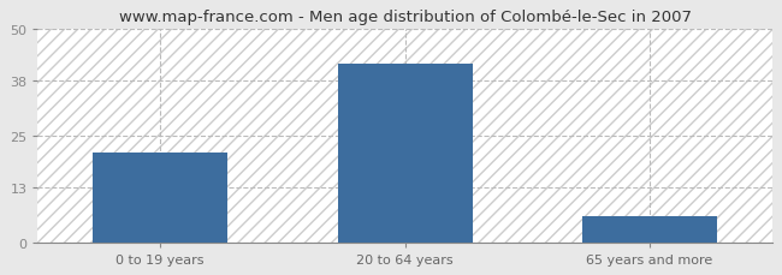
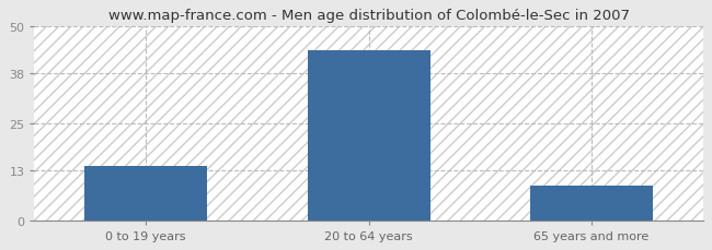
0 to 19 years: 21 -> 14
20 to 64 years: 42 -> 44
65 years and more: 6 -> 9
